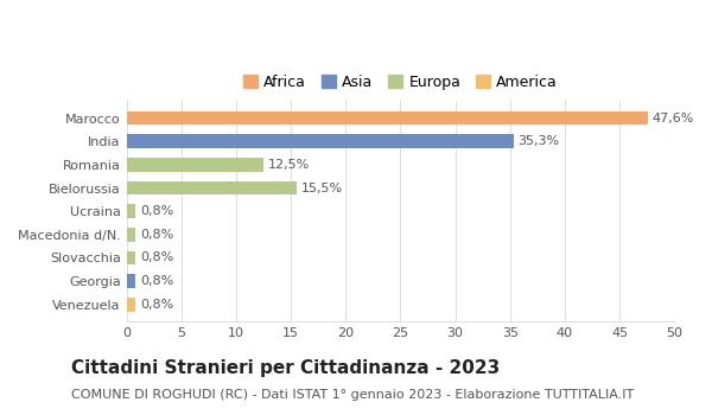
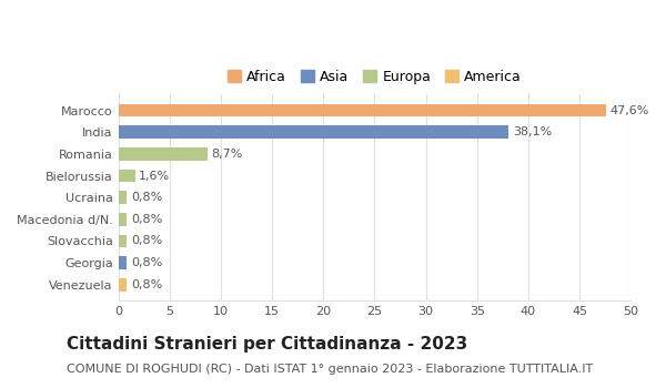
India: 35,3% -> 38,1%
Romania: 12,5% -> 8,7%
Bielorussia: 15,5% -> 1,6%
